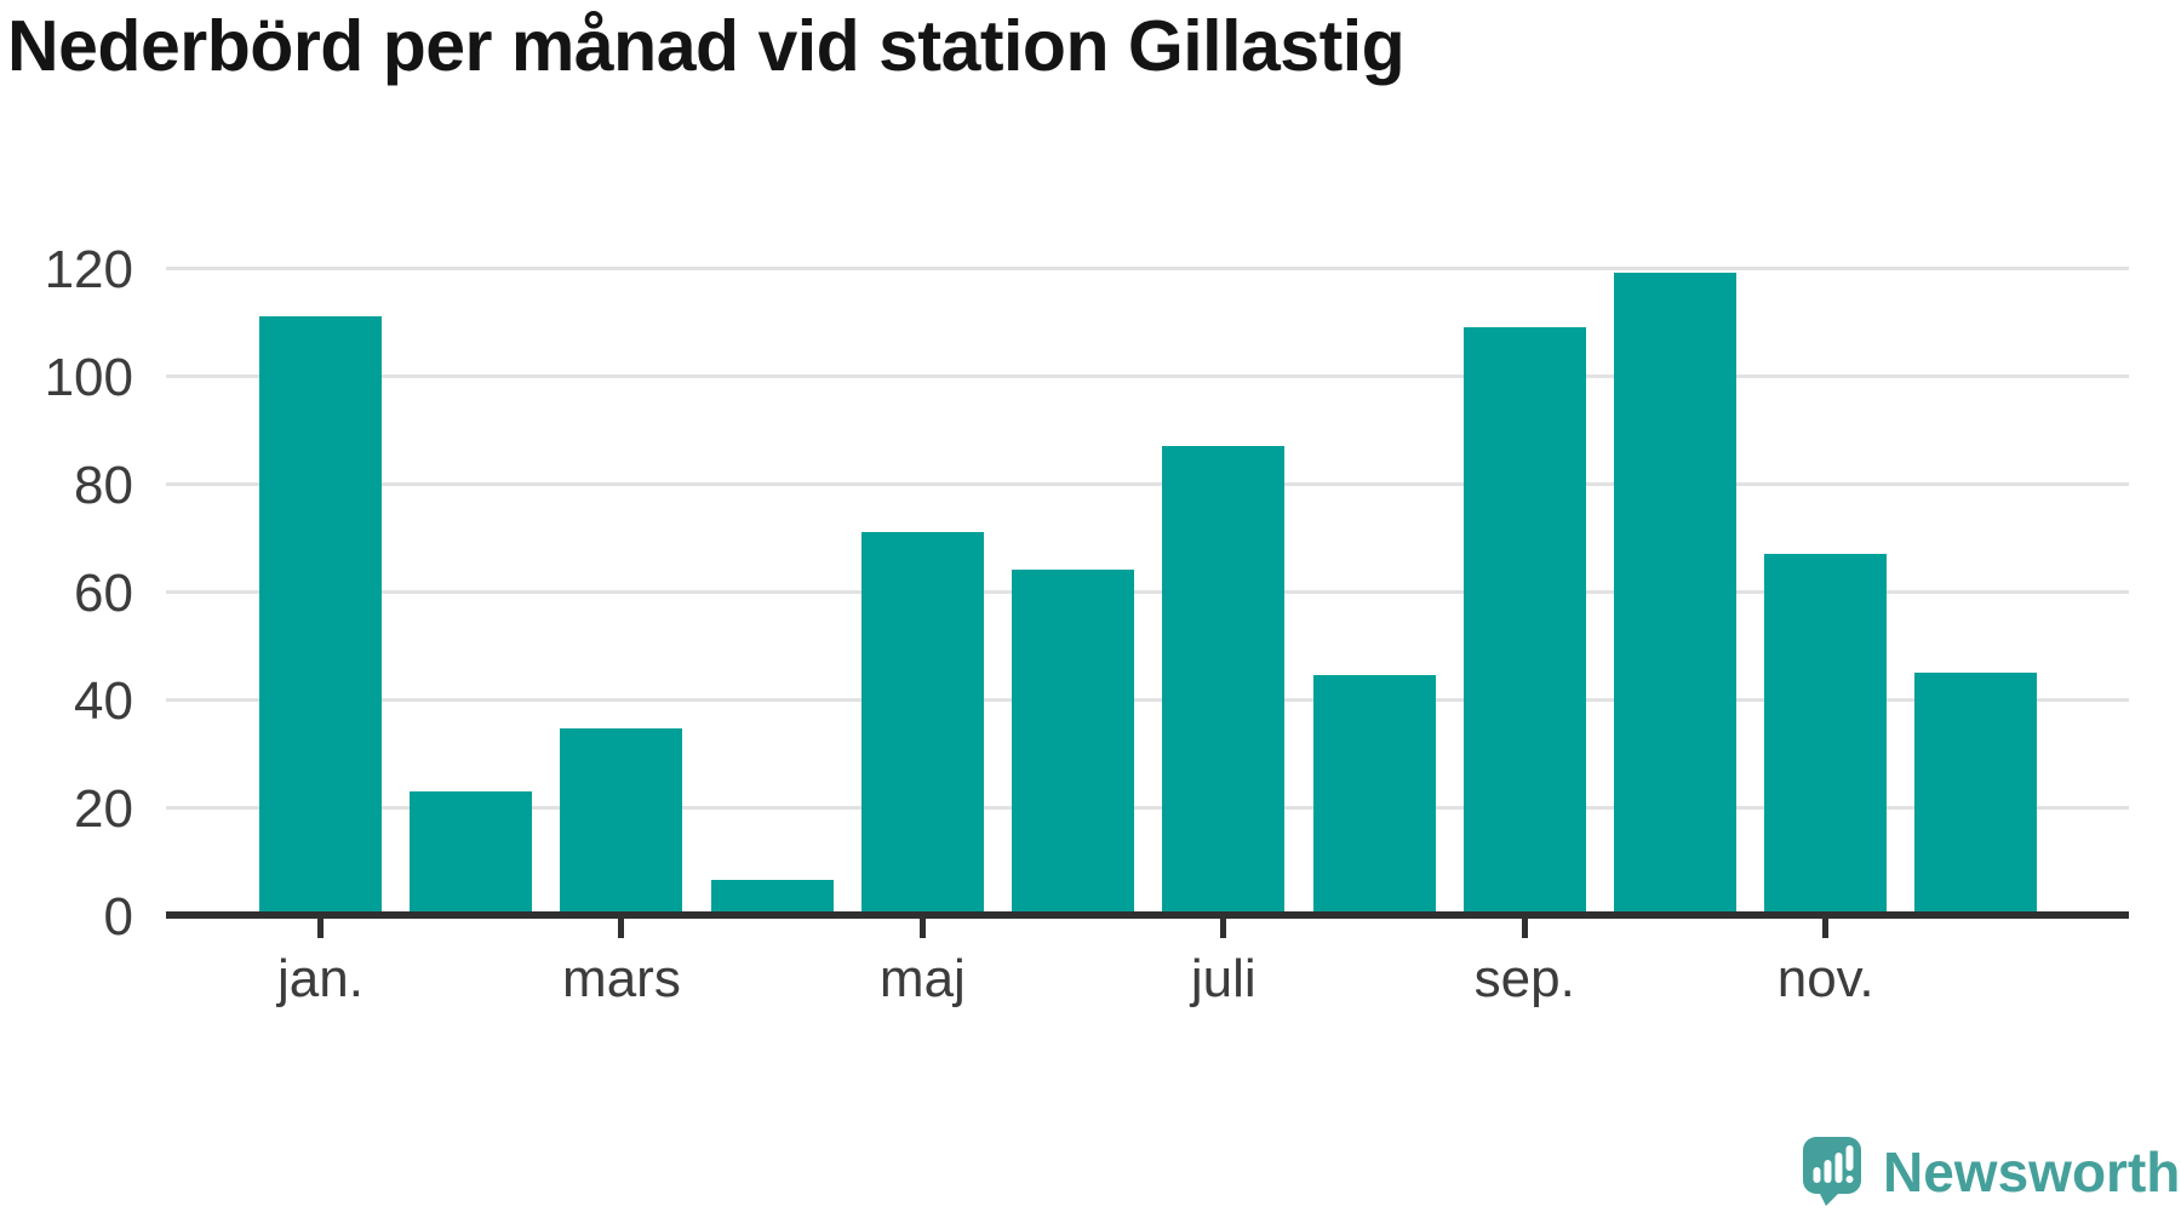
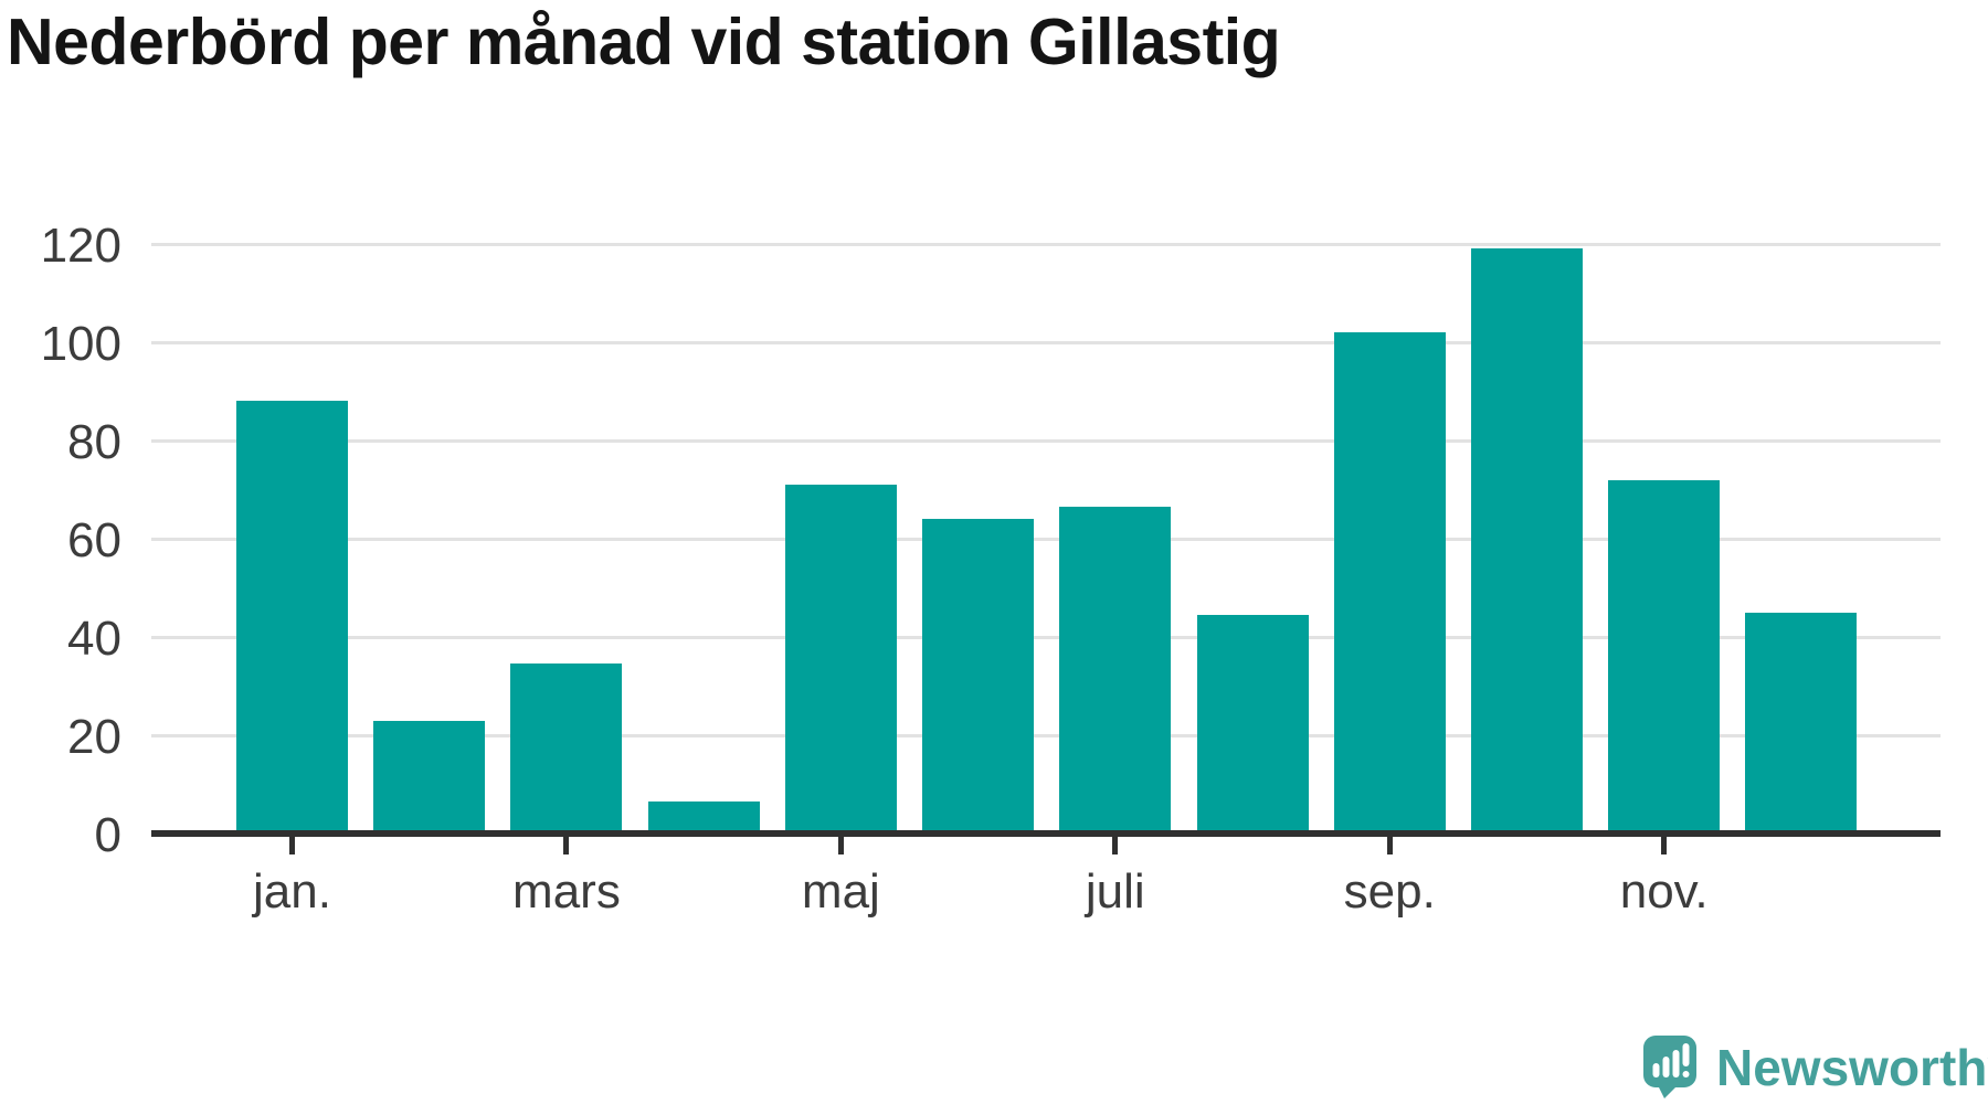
jan.: 111 -> 88
juli: 87 -> 66
sep.: 109 -> 102
nov.: 67 -> 72
